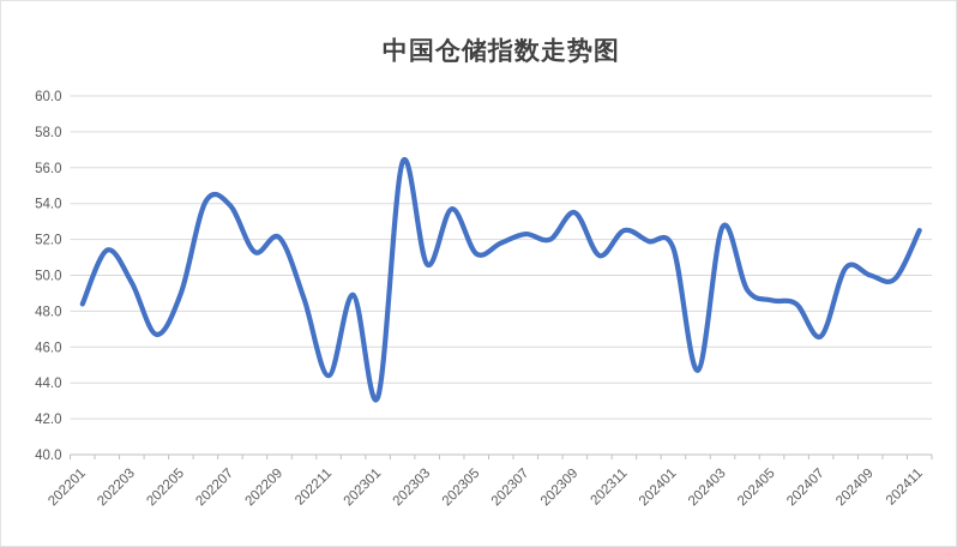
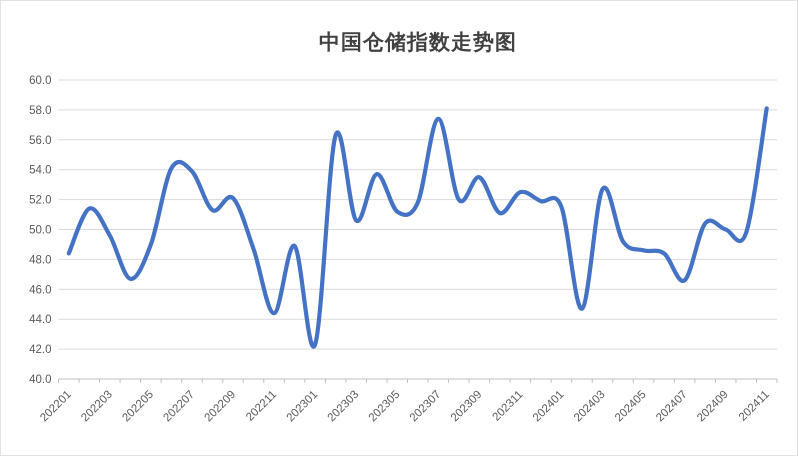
202301: 43.2 -> 42.3
202307: 52.3 -> 57.4
202411: 52.5 -> 58.1
